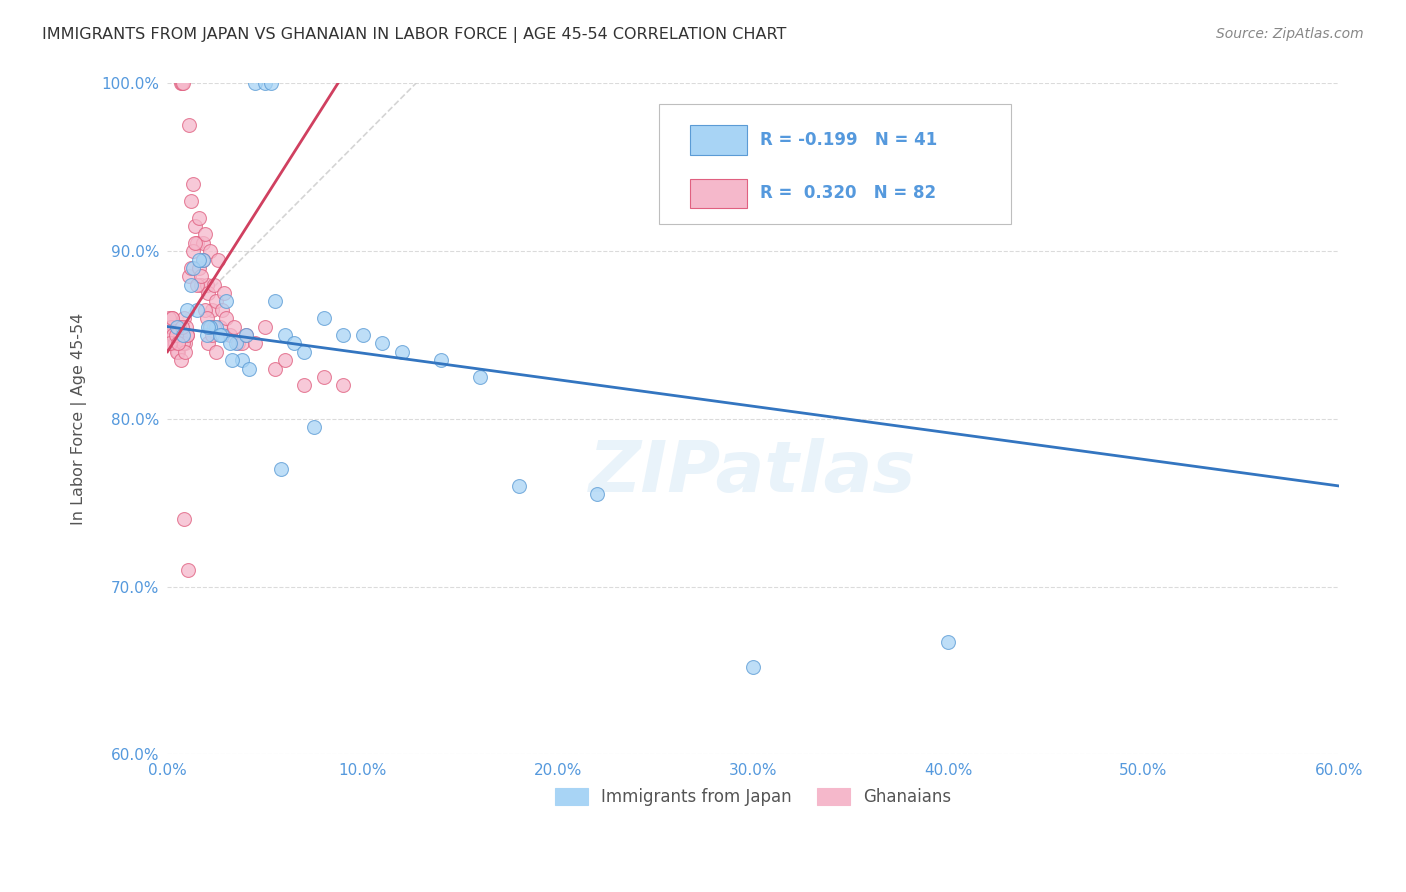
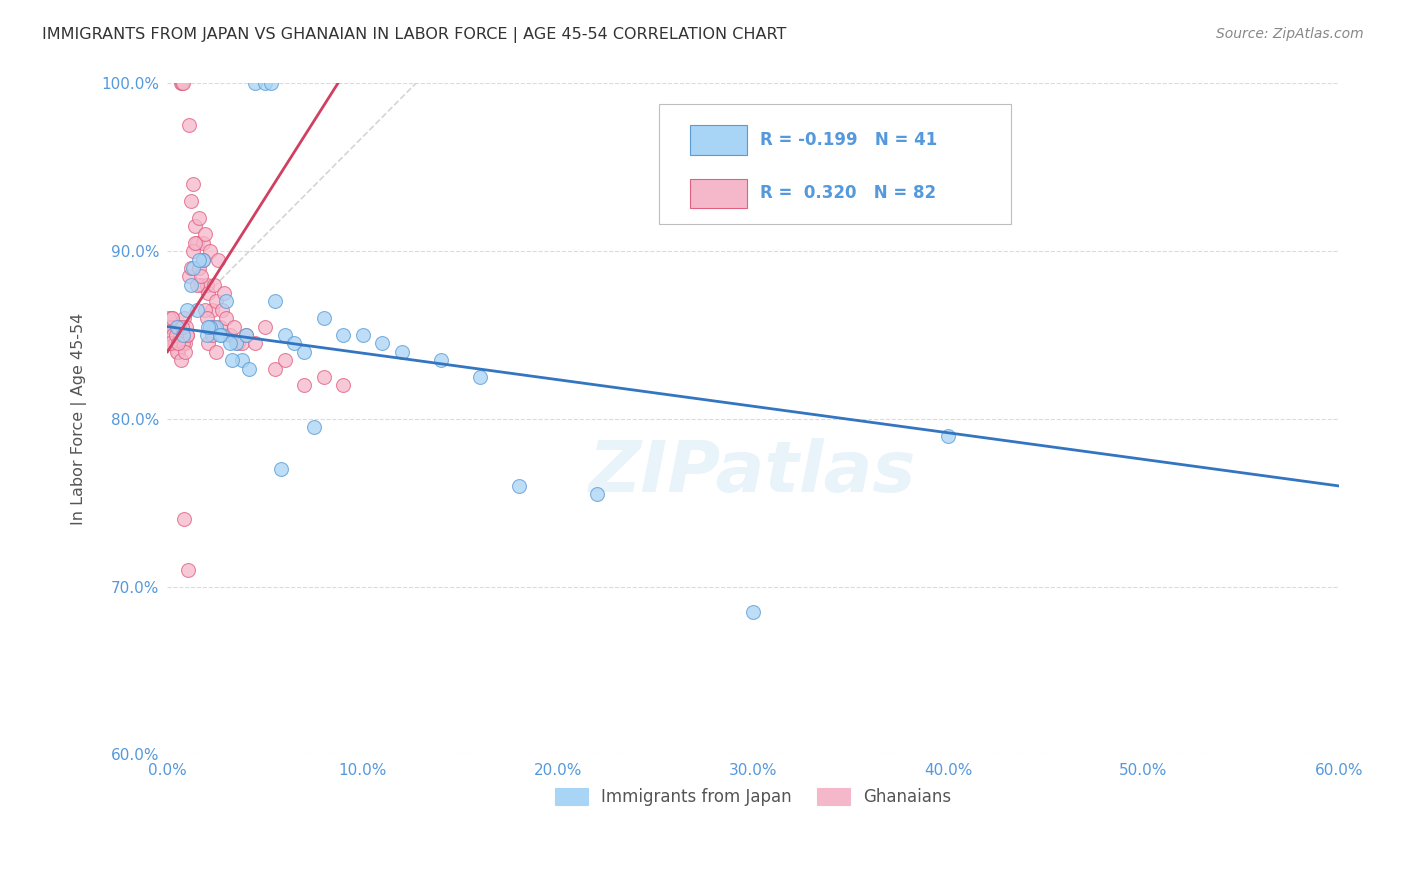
Immigrants from Japan/30.0%: 65.2% -> 68.5%
Immigrants from Japan/40.0%: 66.7% -> 79.0%
